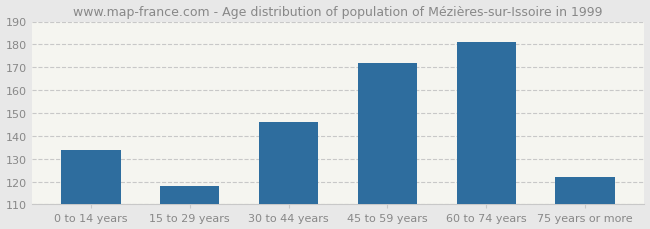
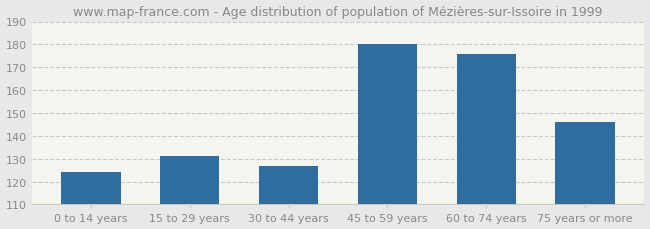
0 to 14 years: 134 -> 124
15 to 29 years: 118 -> 131
30 to 44 years: 146 -> 127
45 to 59 years: 172 -> 180
60 to 74 years: 181 -> 176
75 years or more: 122 -> 146
